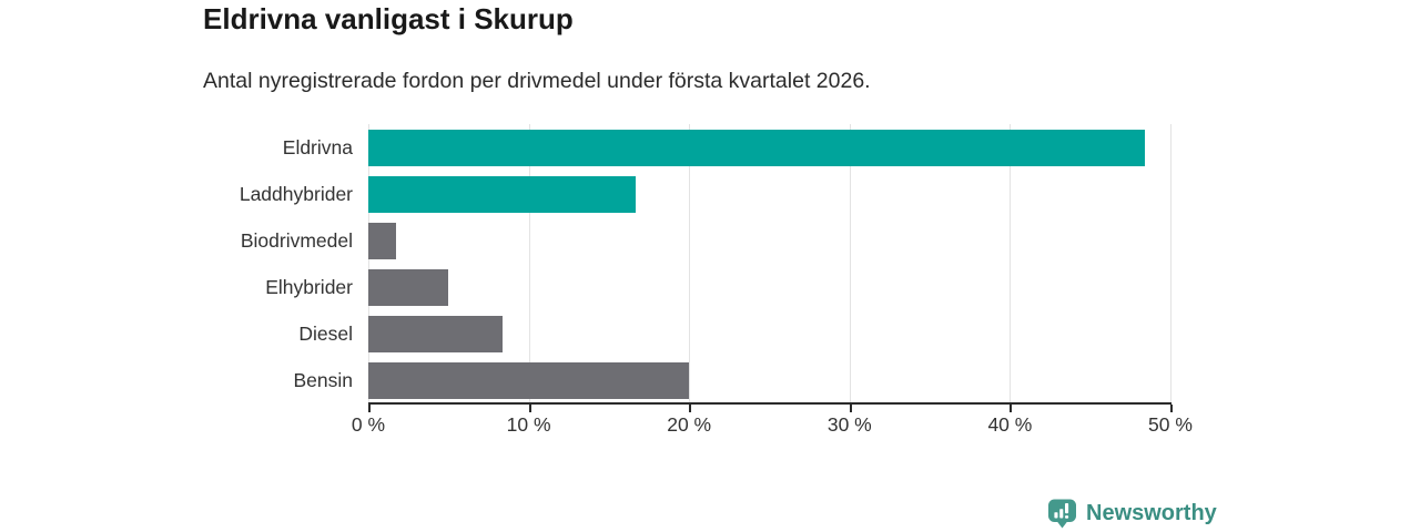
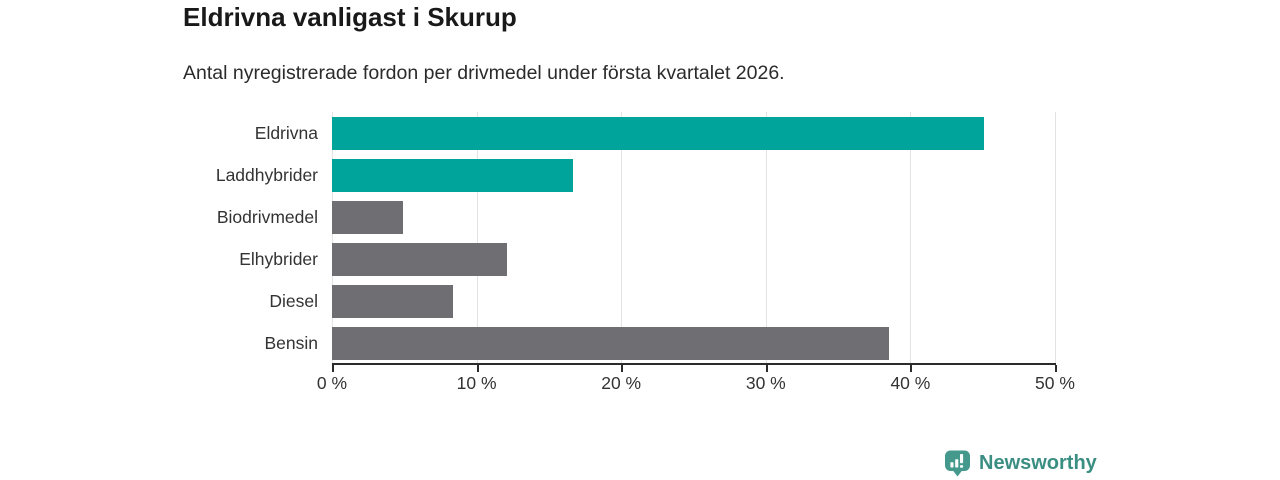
Eldrivna: 48.4% -> 45.1%
Biodrivmedel: 1.7% -> 4.9%
Elhybrider: 5.0% -> 12.1%
Bensin: 20.0% -> 38.5%
